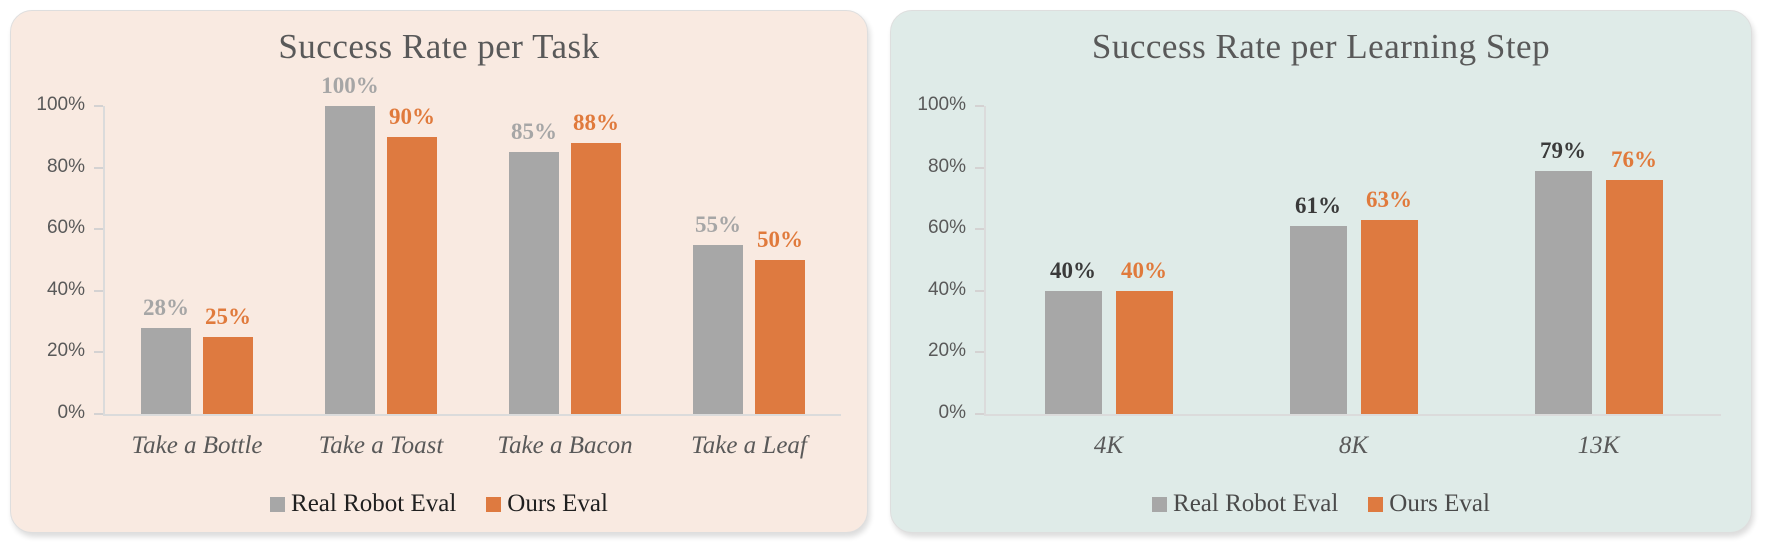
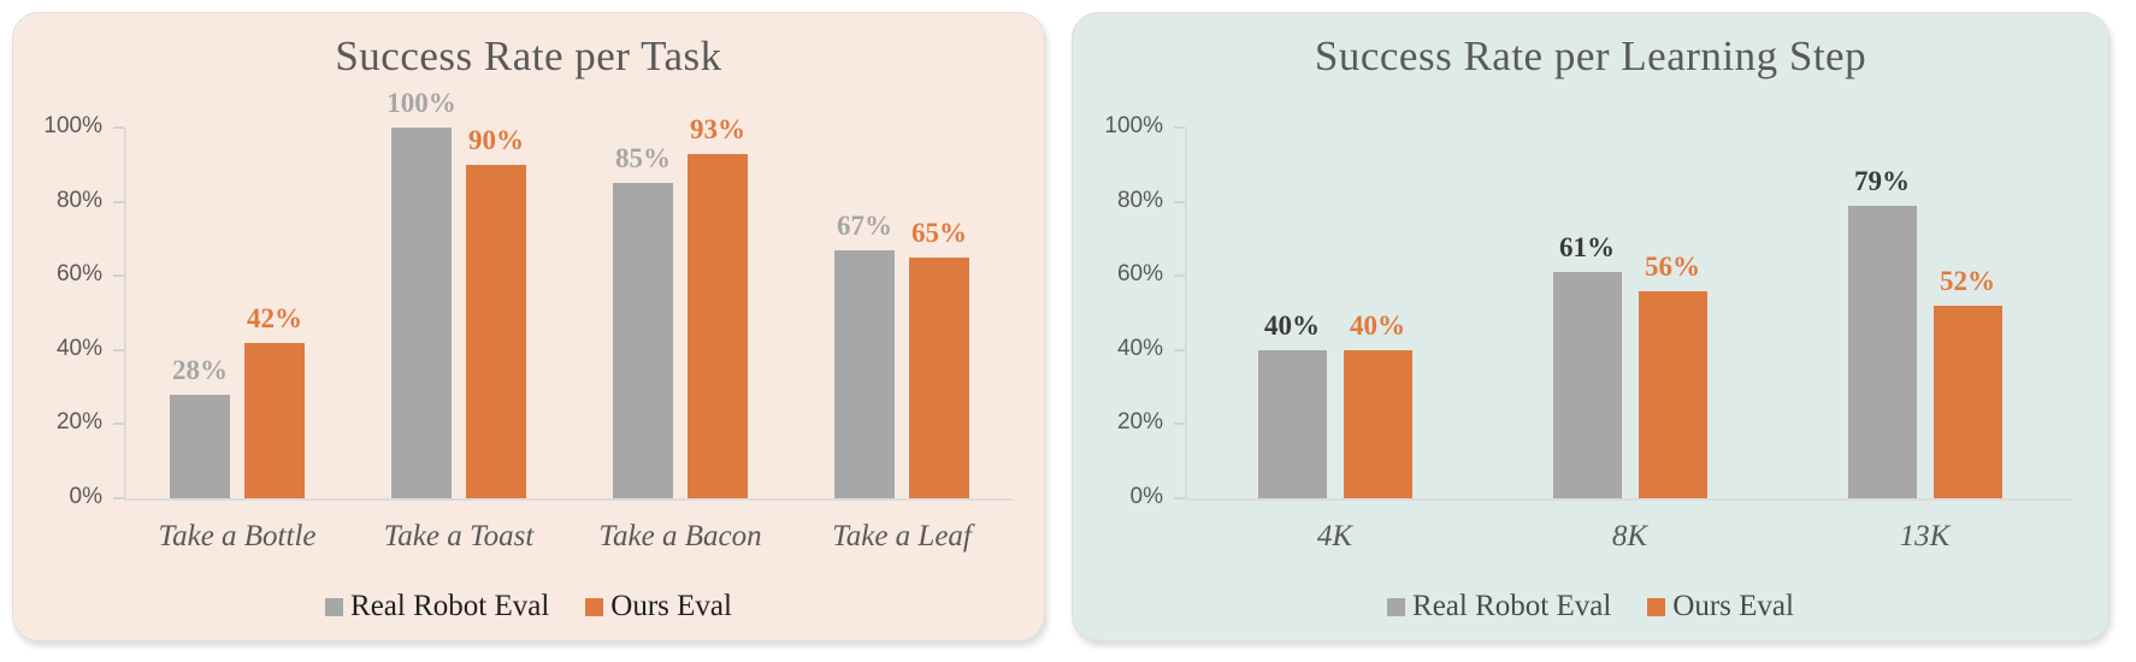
Success Rate per Task/Ours Eval/Take a Bottle: 25% -> 42%
Success Rate per Task/Ours Eval/Take a Bacon: 88% -> 93%
Success Rate per Task/Real Robot Eval/Take a Leaf: 55% -> 67%
Success Rate per Task/Ours Eval/Take a Leaf: 50% -> 65%
Success Rate per Learning Step/Ours Eval/8K: 63% -> 56%
Success Rate per Learning Step/Ours Eval/13K: 76% -> 52%
